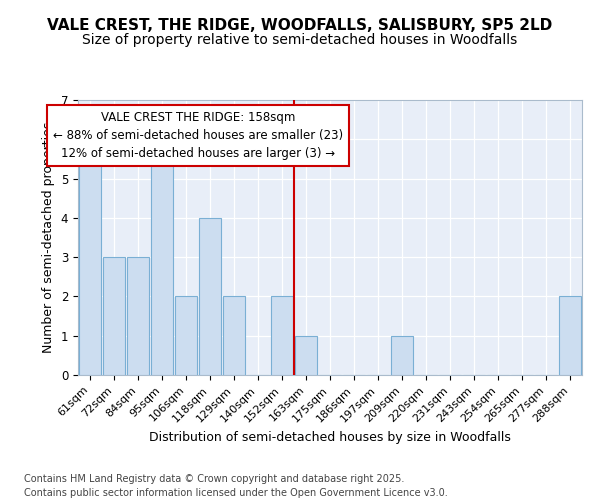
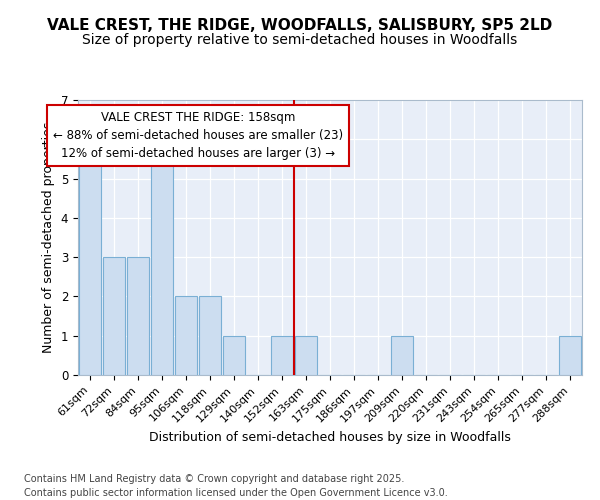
118sqm: 4 -> 2
129sqm: 2 -> 1
152sqm: 2 -> 1
288sqm: 2 -> 1
